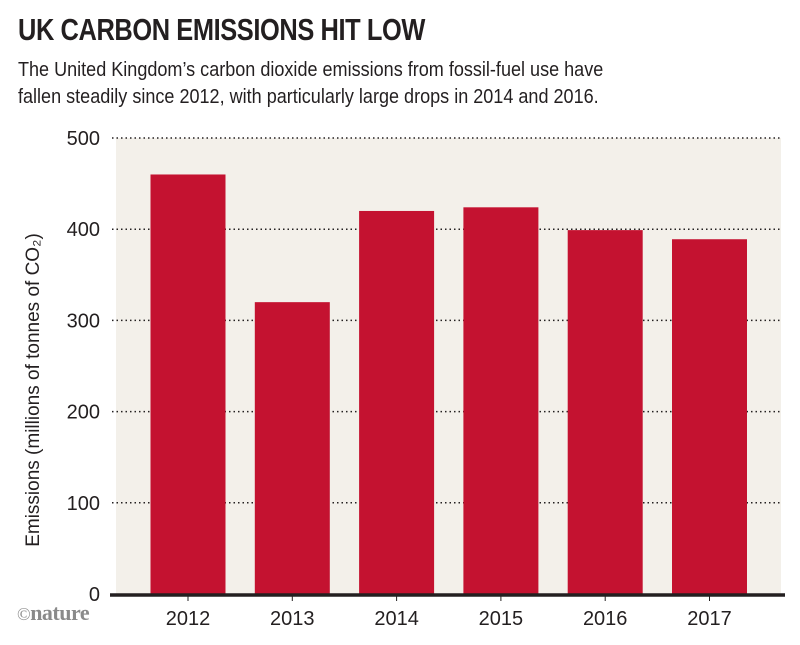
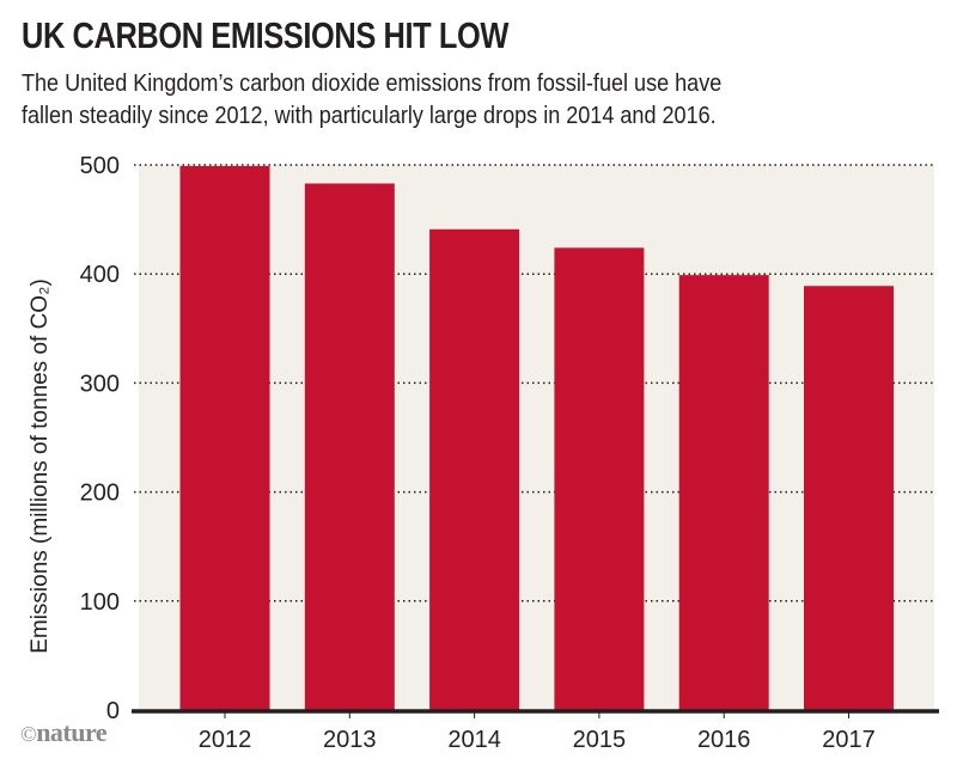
2012: 460 -> 500
2013: 320 -> 480
2014: 420 -> 440
